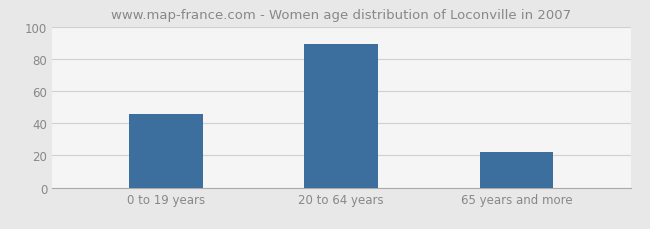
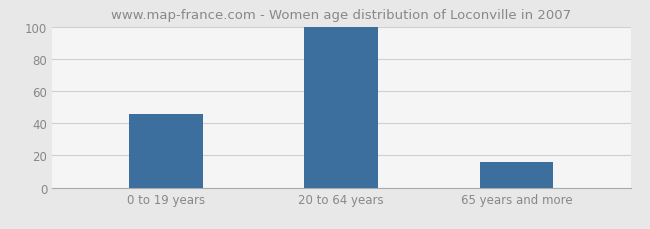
20 to 64 years: 89 -> 100
65 years and more: 22 -> 16
